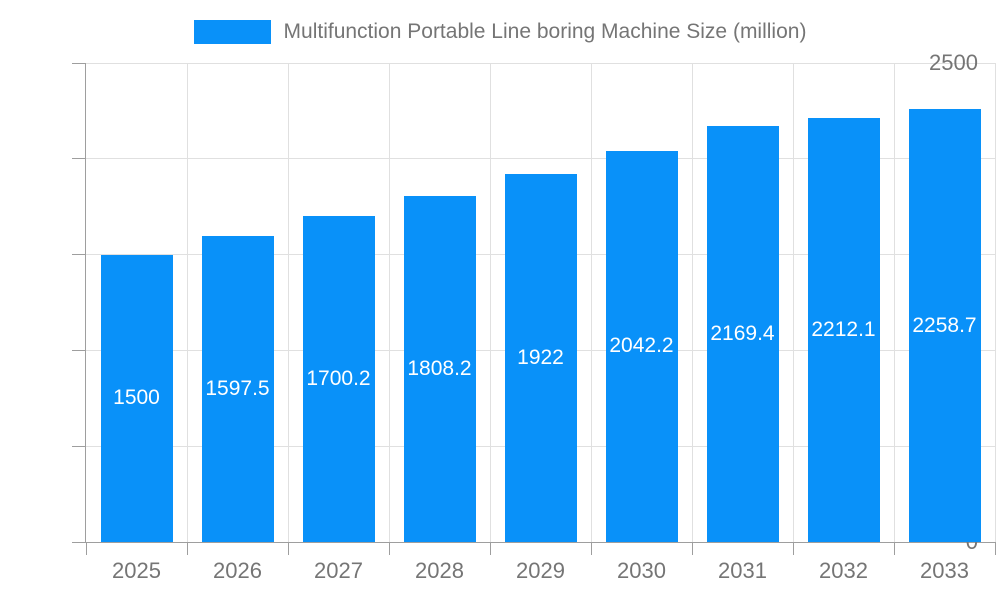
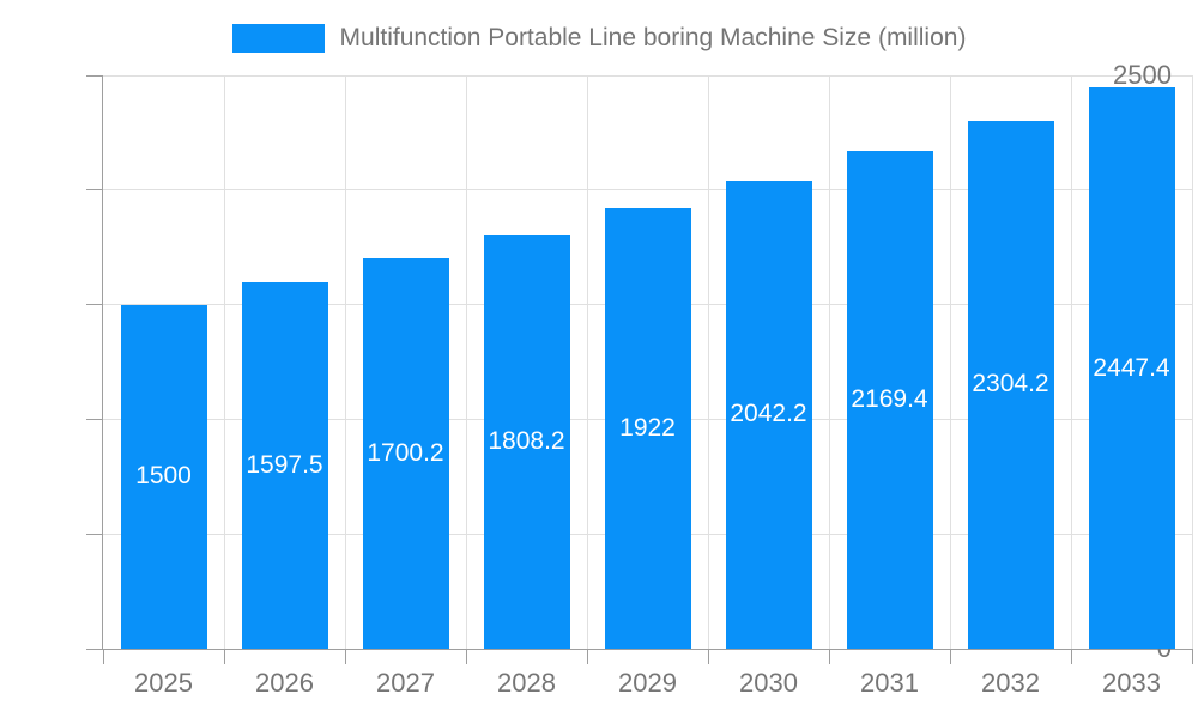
2032: 2212.1 -> 2304.2
2033: 2258.7 -> 2447.4
